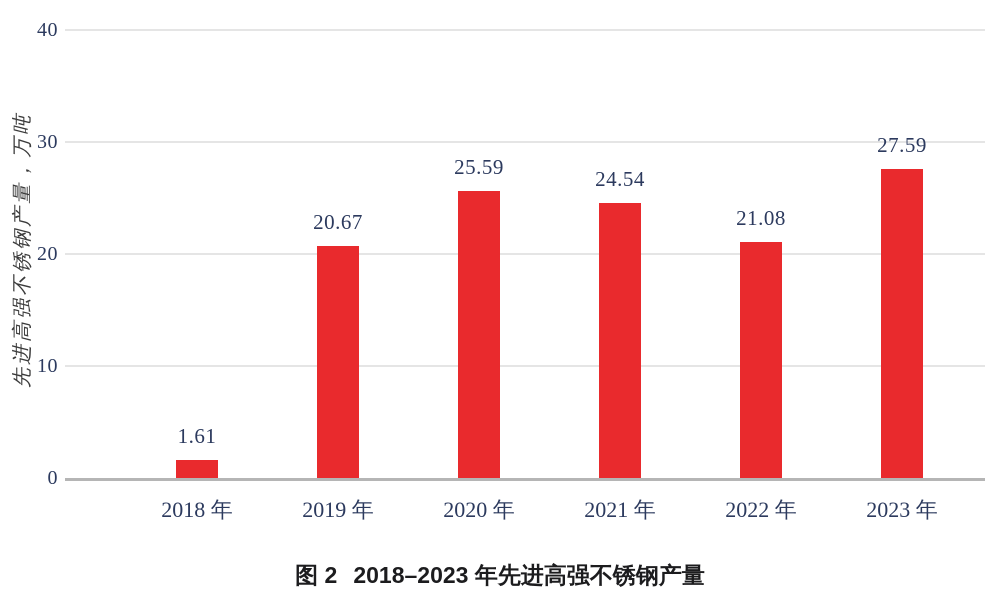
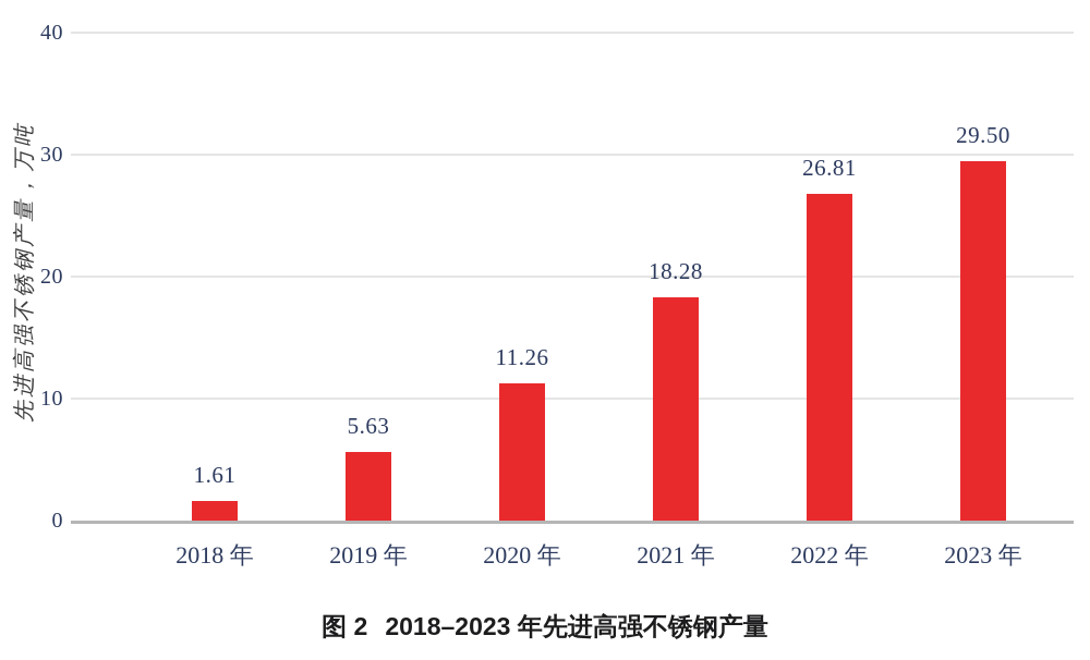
2019 年: 20.67 -> 5.63
2020 年: 25.59 -> 11.26
2021 年: 24.54 -> 18.28
2022 年: 21.08 -> 26.81
2023 年: 27.59 -> 29.50
